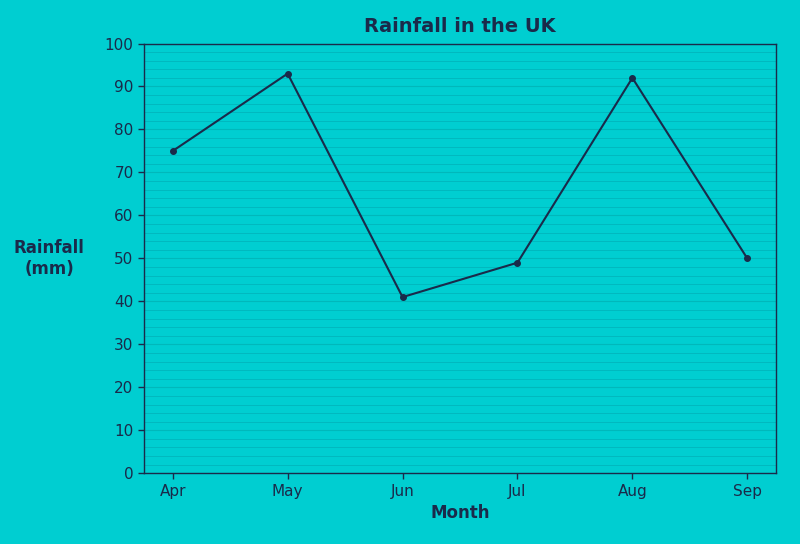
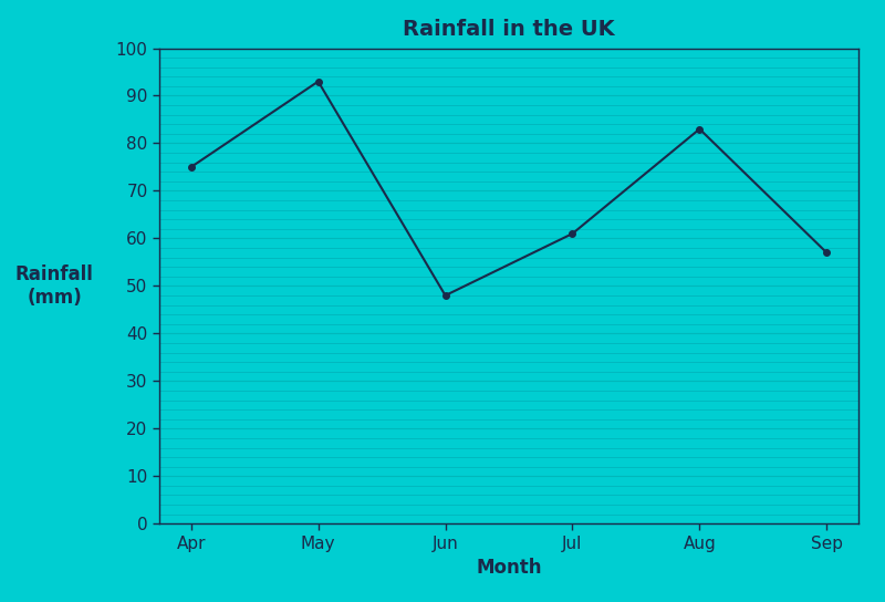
Jun: 41 -> 48
Jul: 49 -> 61
Aug: 92 -> 83
Sep: 50 -> 57
